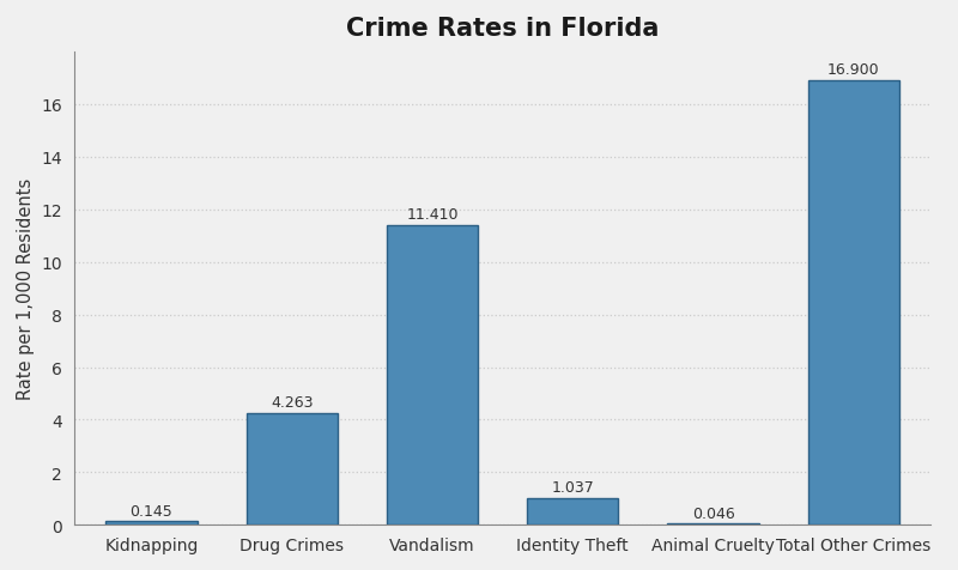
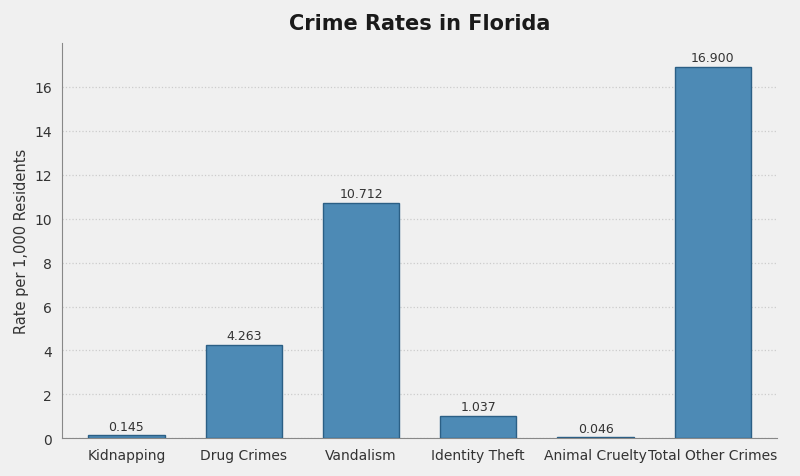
Vandalism: 11.410 -> 10.712
